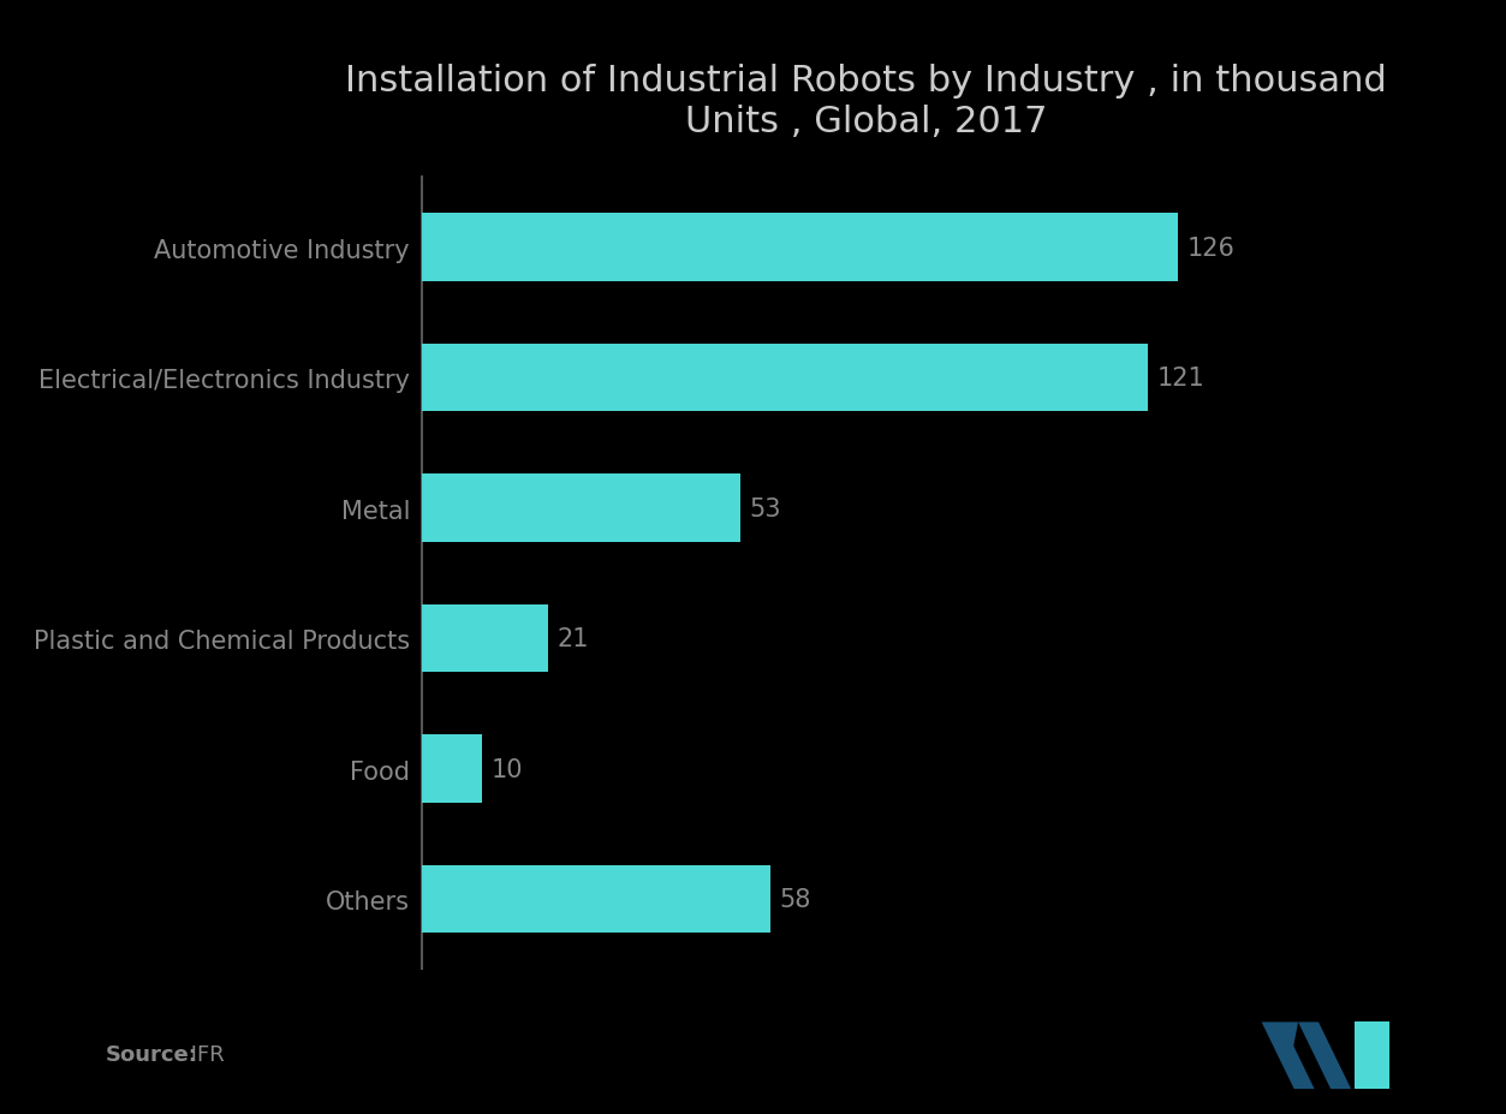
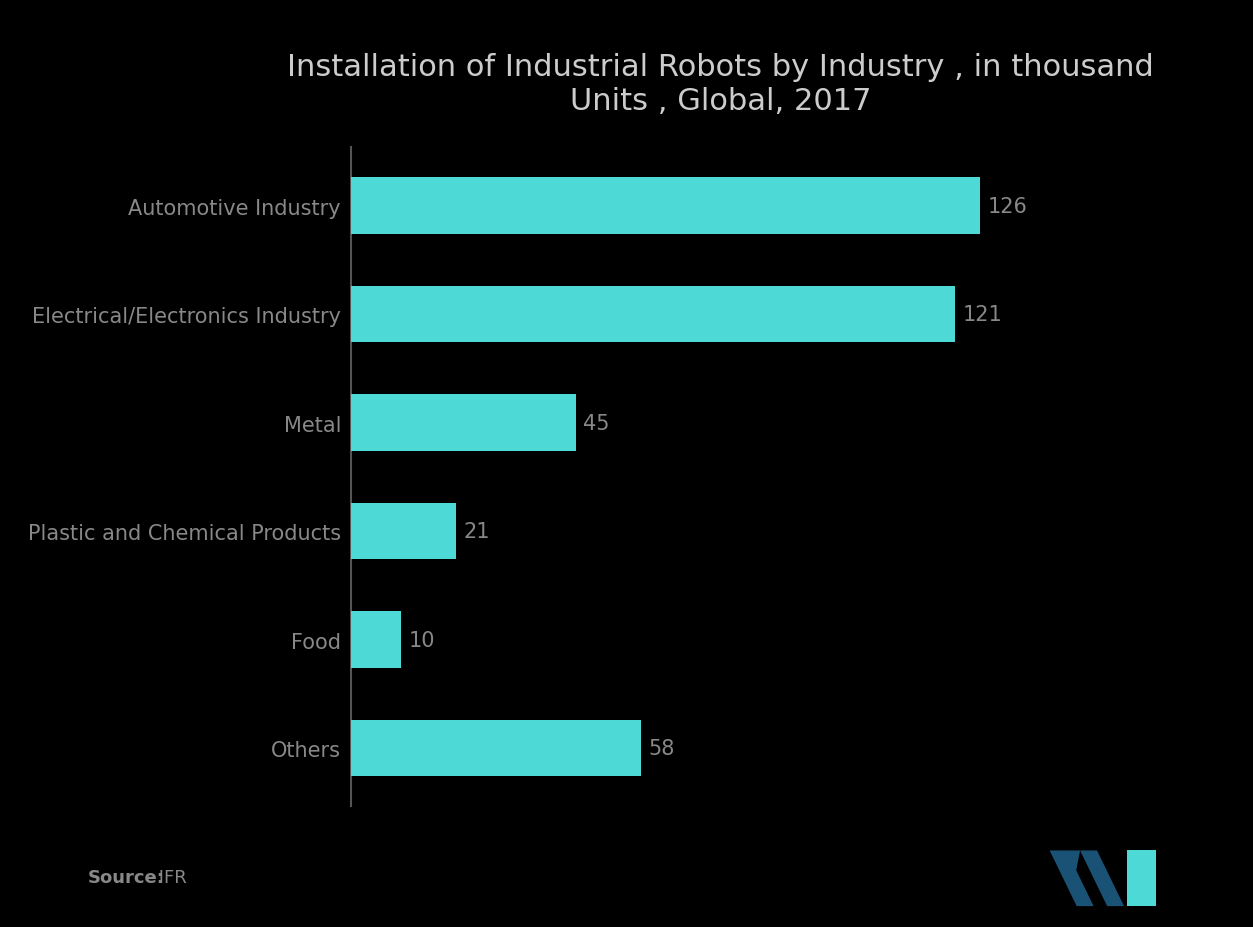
Metal: 53 -> 45
